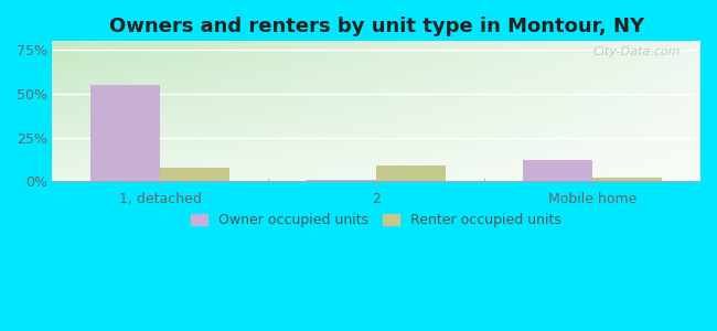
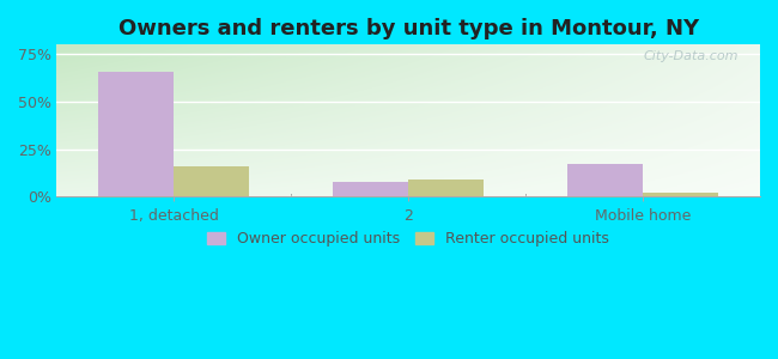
Owner occupied units/1, detached: 55% -> 66%
Renter occupied units/1, detached: 8% -> 16%
Owner occupied units/2: 1% -> 8%
Owner occupied units/Mobile home: 12% -> 17%
